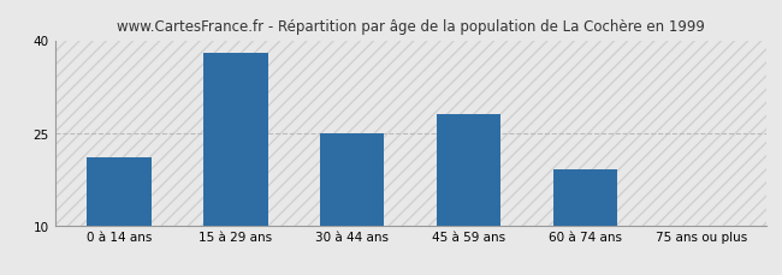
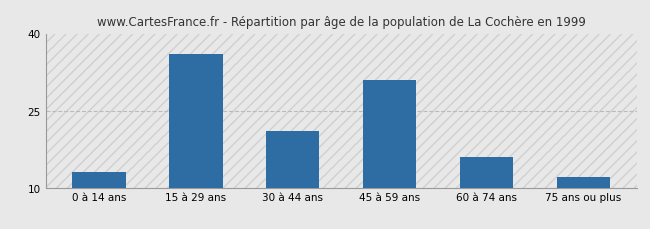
0 à 14 ans: 21 -> 13
15 à 29 ans: 38 -> 36
30 à 44 ans: 25 -> 21
45 à 59 ans: 28 -> 31
60 à 74 ans: 19 -> 16
75 ans ou plus: 10 -> 12
